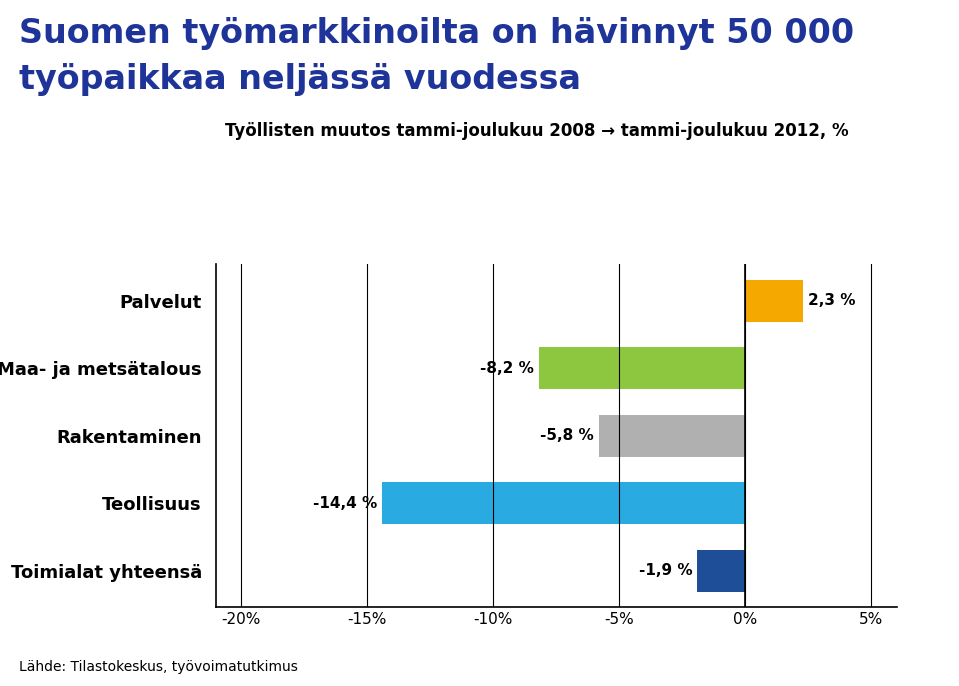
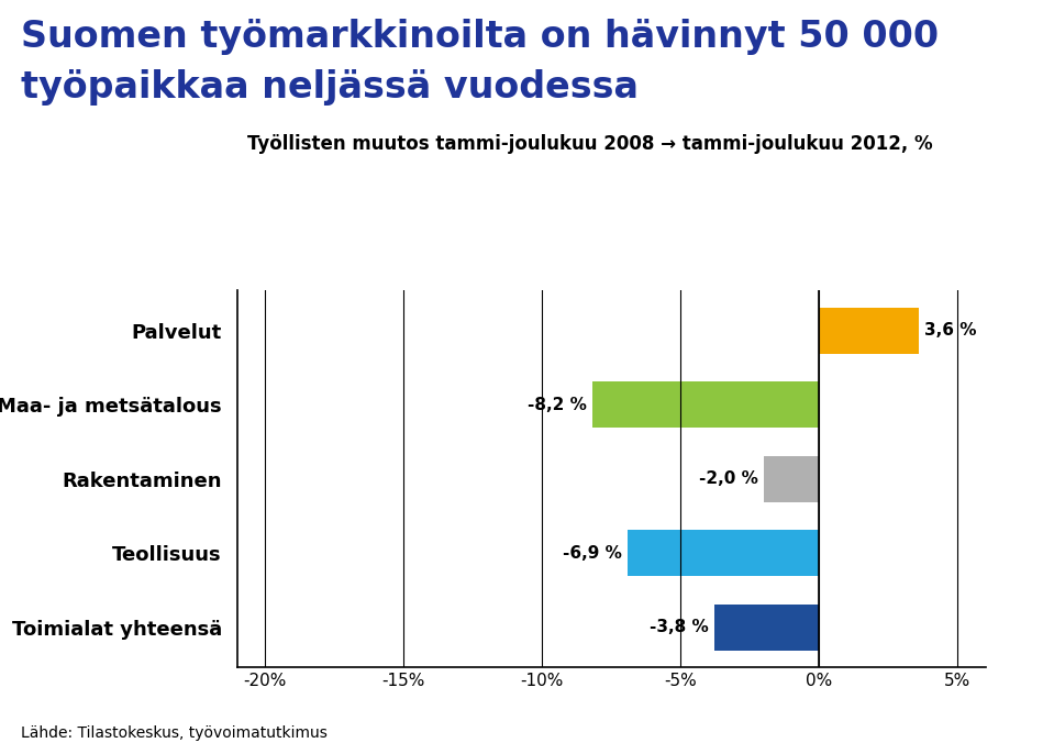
Palvelut: 2,3 -> 3,6
Rakentaminen: -5,8 -> -2,0
Teollisuus: -14,4 -> -6,9
Toimialat yhteensä: -1,9 -> -3,8
